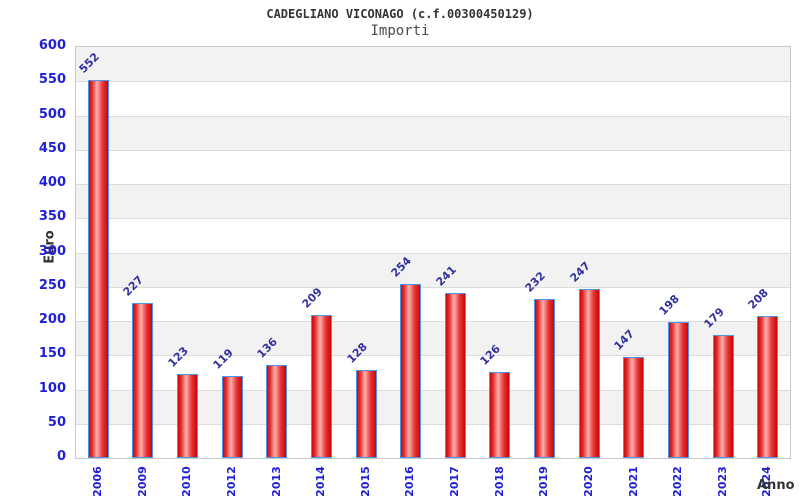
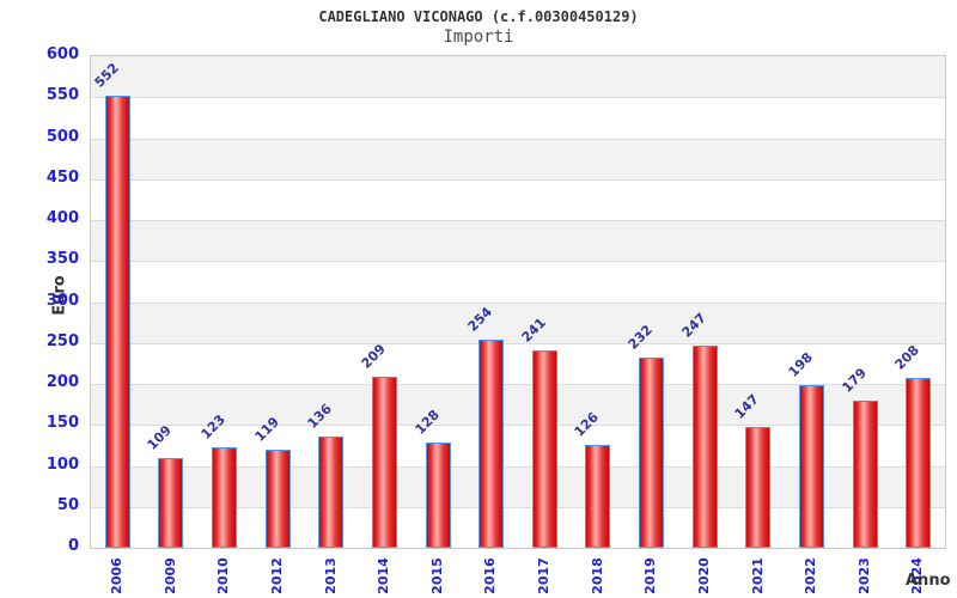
2009: 227 -> 109
